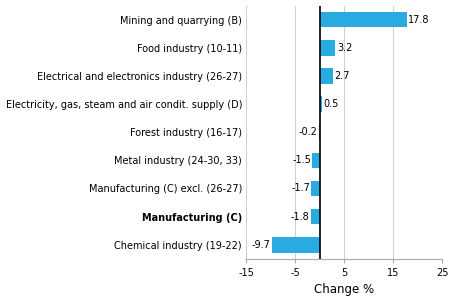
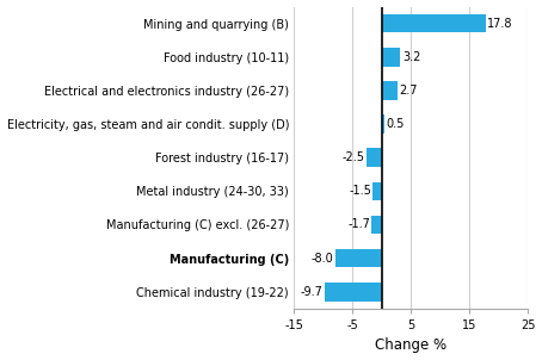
Forest industry (16-17): -0.2 -> -2.5
Manufacturing (C): -1.8 -> -8.0
